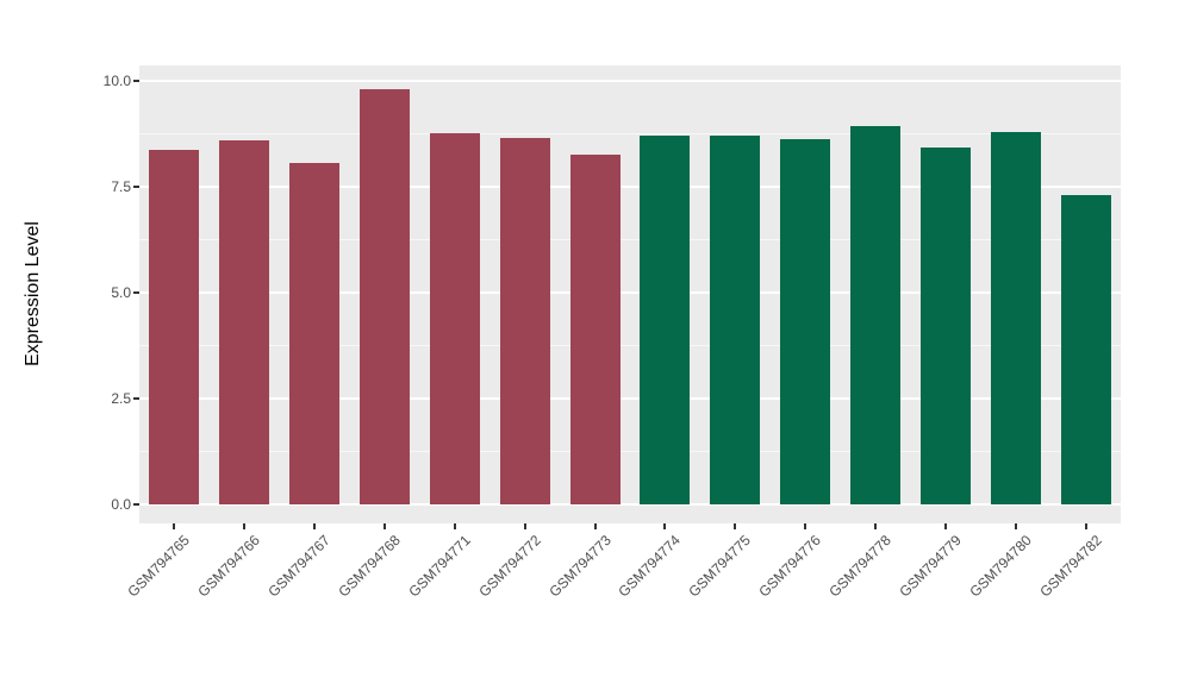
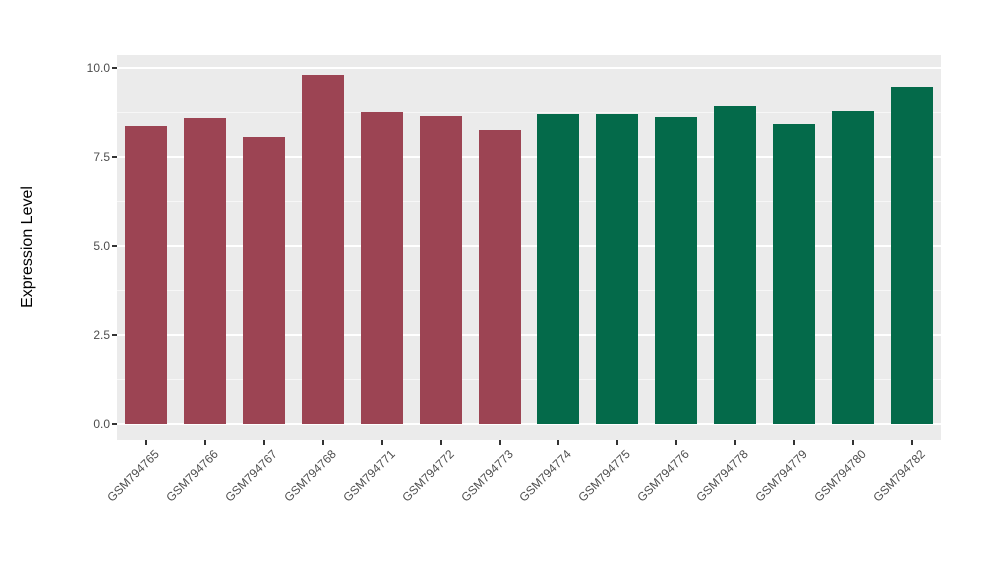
GSM794782: 7.3 -> 9.5
